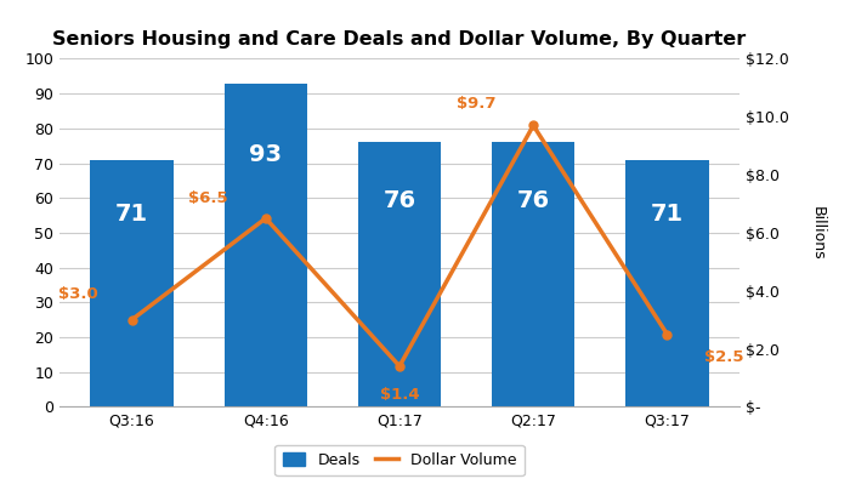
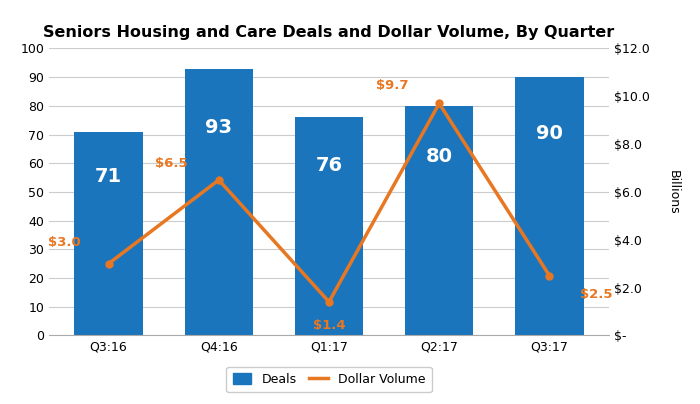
Deals/Q2:17: 76 -> 80
Deals/Q3:17: 71 -> 90
